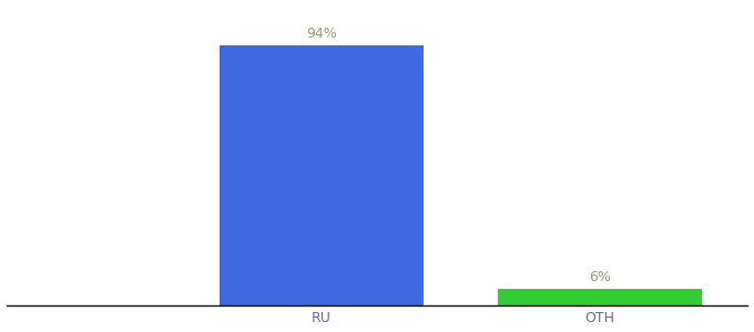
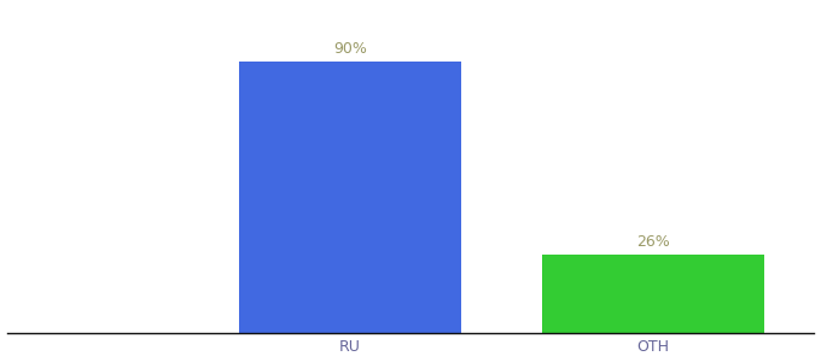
RU: 94% -> 90%
OTH: 6% -> 26%
